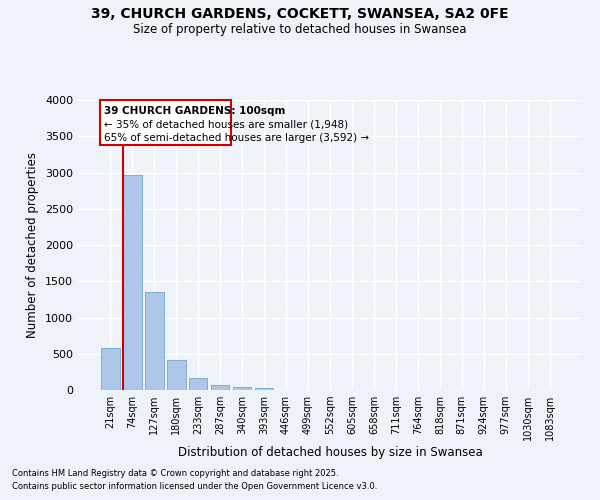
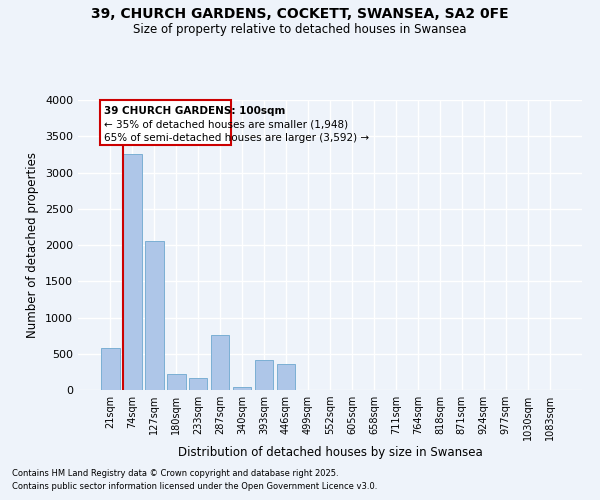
74sqm: 2970 -> 3260
127sqm: 1350 -> 2060
180sqm: 420 -> 220
287sqm: 80 -> 760
393sqm: 30 -> 420
446sqm: 0 -> 360
